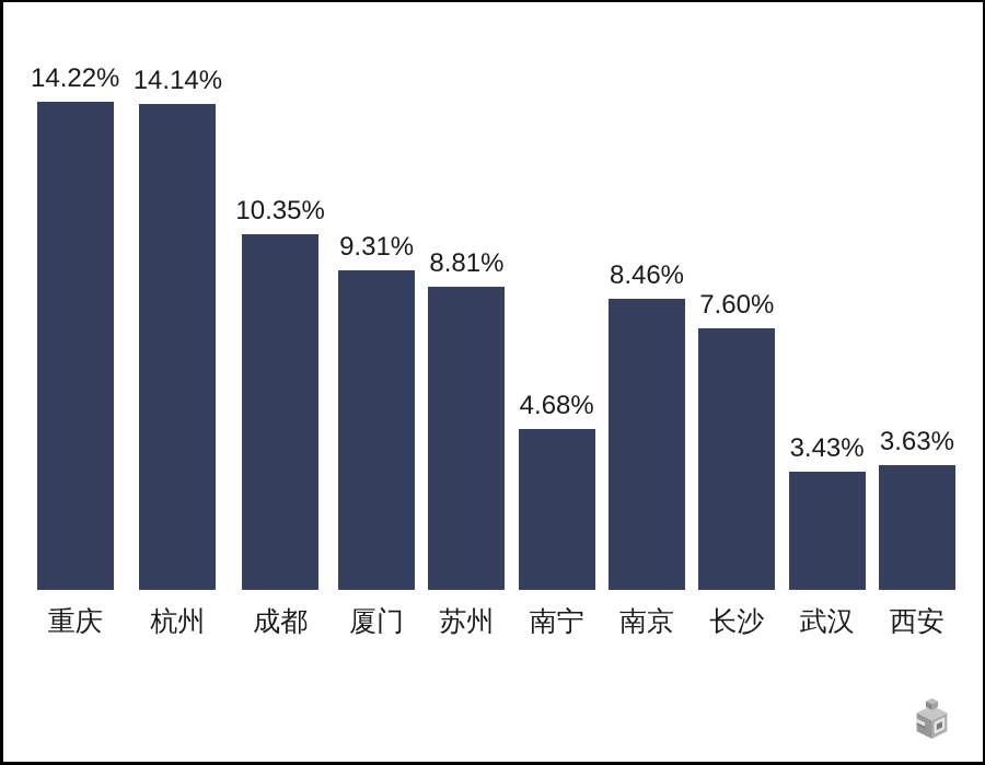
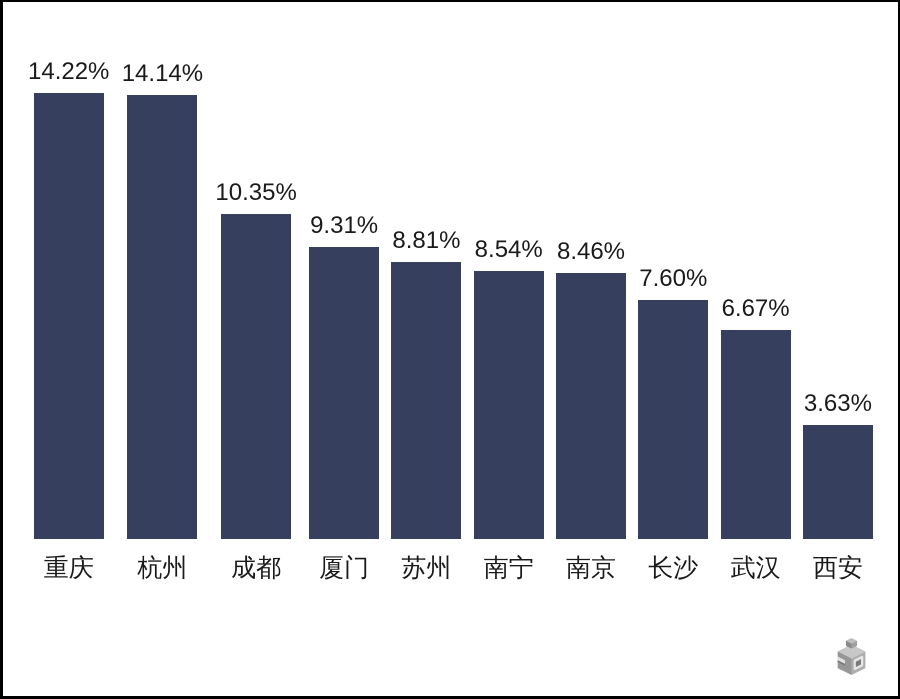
南宁: 4.68% -> 8.54%
武汉: 3.43% -> 6.67%
